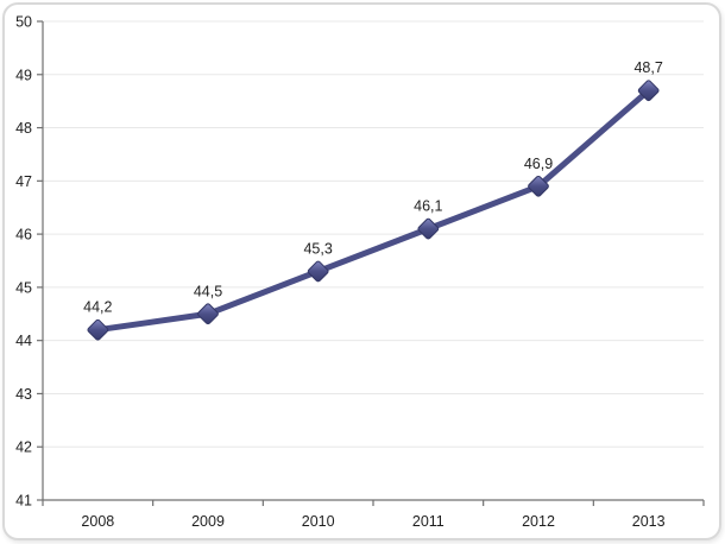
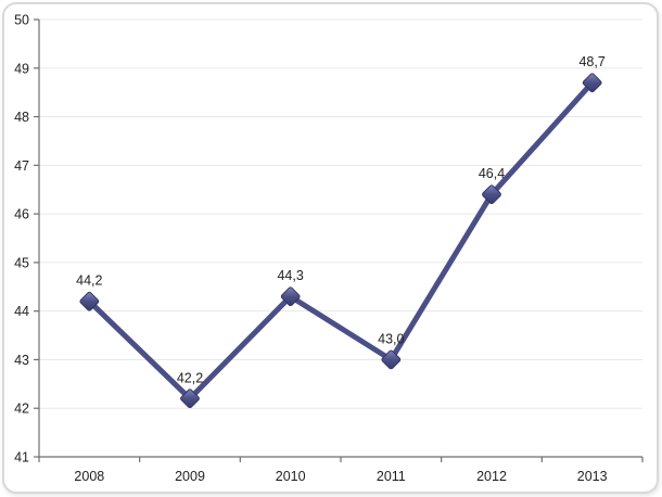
2009: 44,5 -> 42,2
2010: 45,3 -> 44,3
2011: 46,1 -> 43,0
2012: 46,9 -> 46,4
